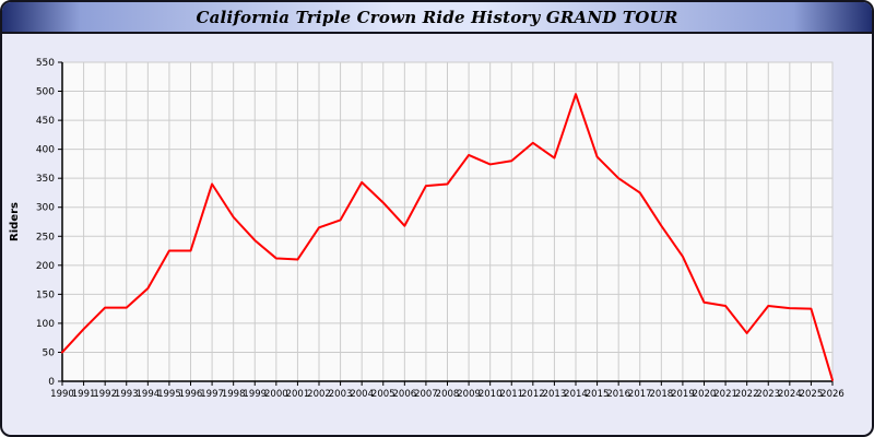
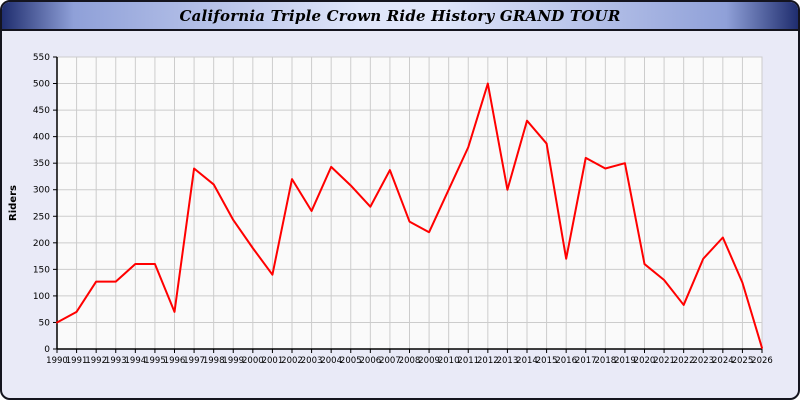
1991: 90 -> 70
1995: 220 -> 160
1996: 220 -> 70
1998: 280 -> 310
2000: 210 -> 190
2001: 210 -> 140
2002: 260 -> 320
2003: 280 -> 260
2008: 340 -> 240
2009: 390 -> 220
2010: 370 -> 300
2012: 410 -> 500
2013: 380 -> 300
2014: 500 -> 430
2016: 350 -> 170
2017: 320 -> 360
2018: 270 -> 340
2019: 220 -> 350
2020: 140 -> 160
2023: 130 -> 170
2024: 130 -> 210
